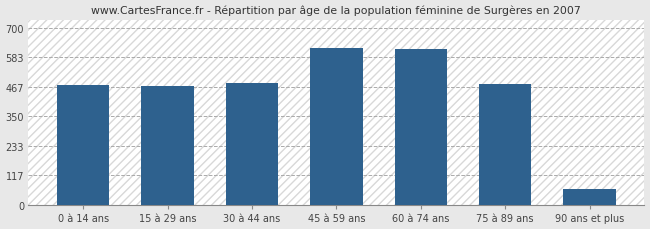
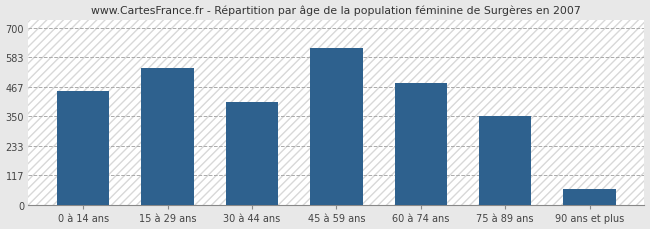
0 à 14 ans: 475 -> 450
15 à 29 ans: 469 -> 540
30 à 44 ans: 481 -> 405
60 à 74 ans: 615 -> 480
75 à 89 ans: 479 -> 350
